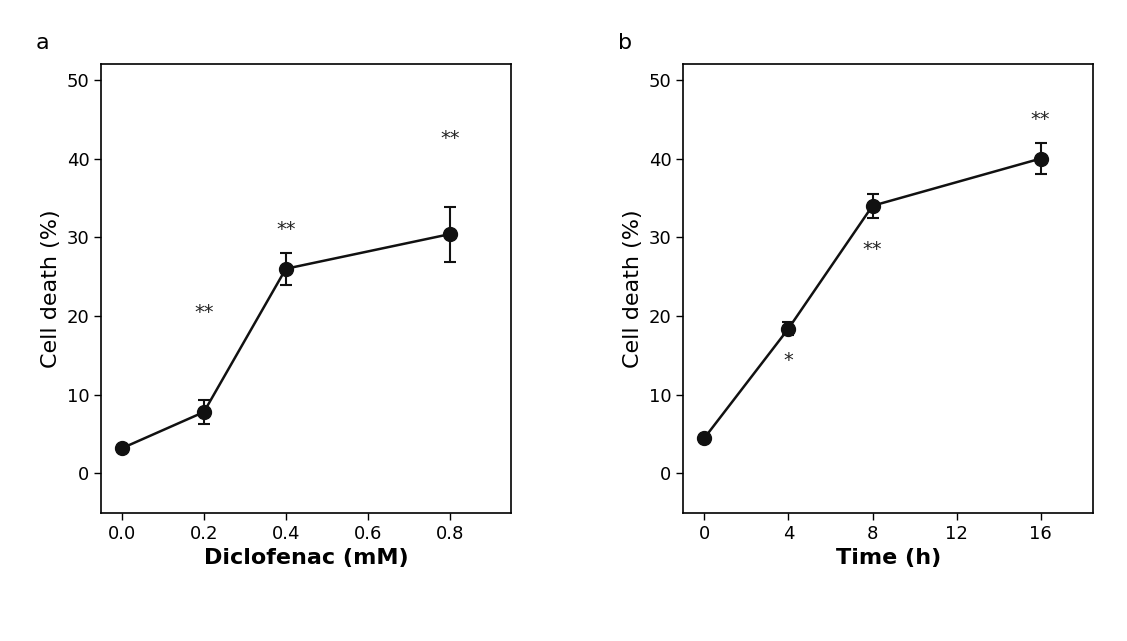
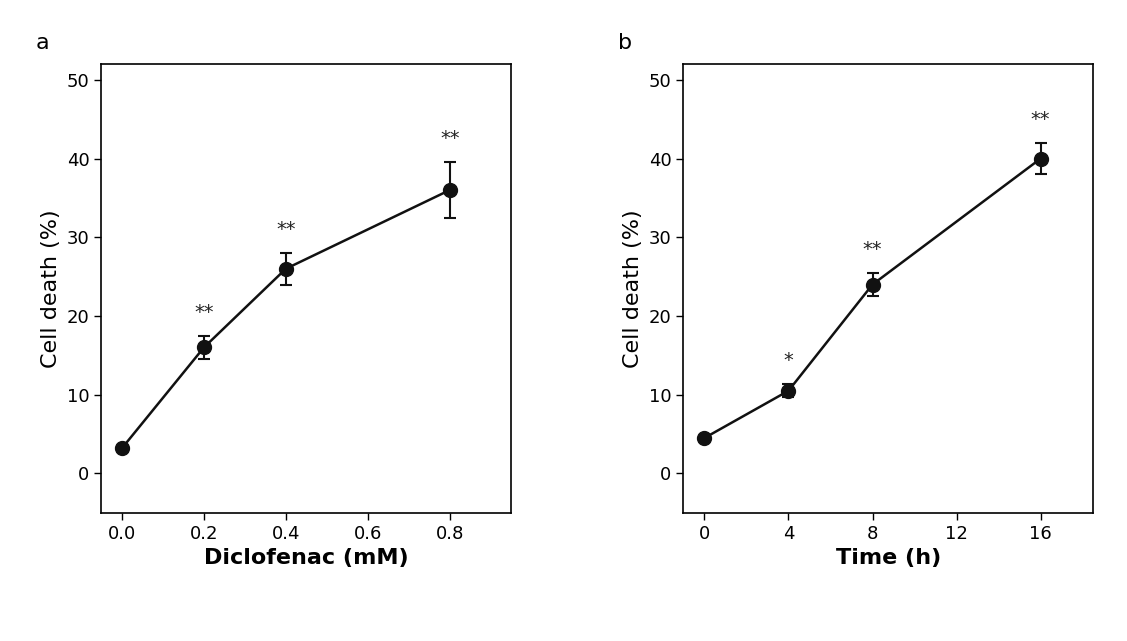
0.2: 7.8 -> 16.0
0.8: 30.4 -> 36.0
4: 18.4 -> 10.5
8: 34.0 -> 24.0
